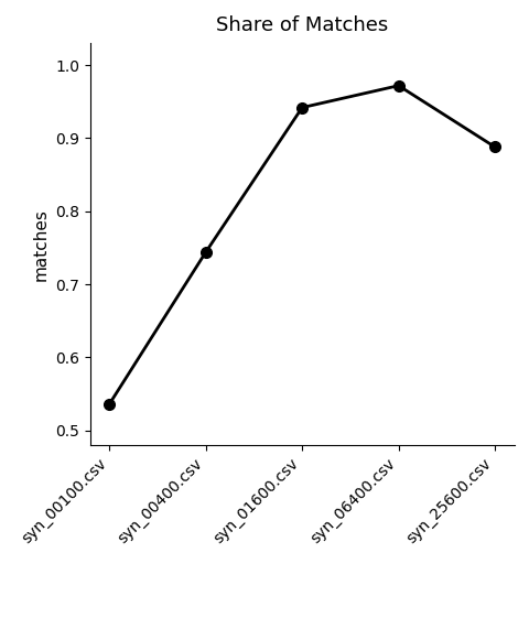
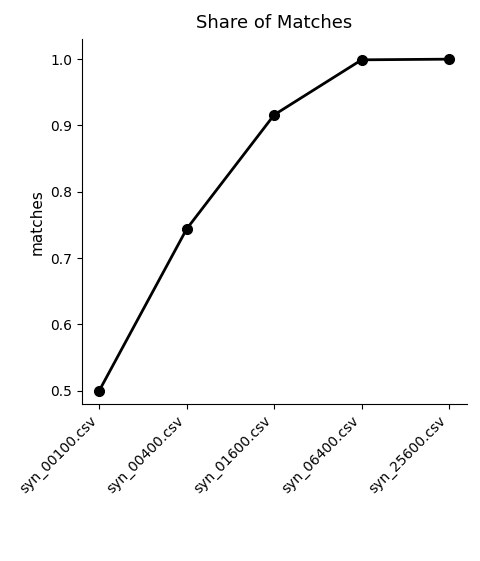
syn_00100.csv: 0.536 -> 0.500
syn_01600.csv: 0.942 -> 0.916
syn_06400.csv: 0.972 -> 0.999
syn_25600.csv: 0.888 -> 1.000
